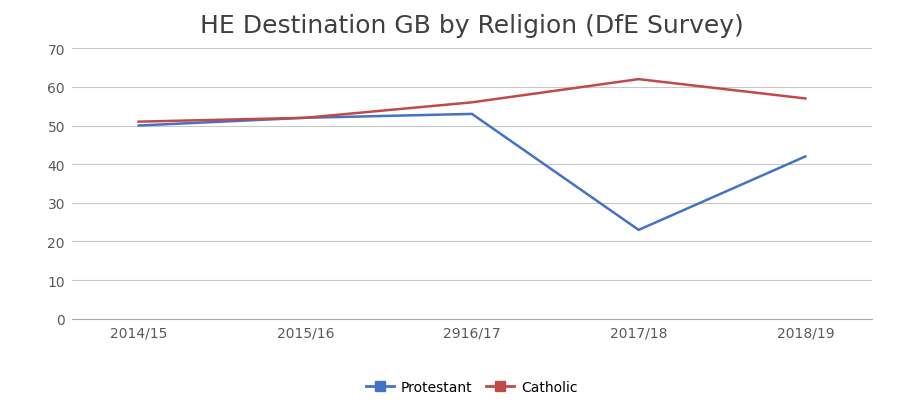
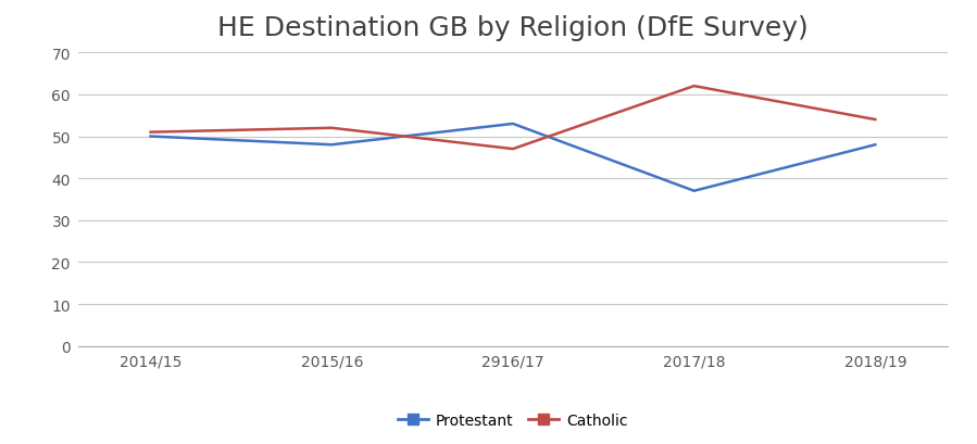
Protestant/2015/16: 52 -> 48
Catholic/2916/17: 56 -> 47
Protestant/2017/18: 23 -> 37
Protestant/2018/19: 42 -> 48
Catholic/2018/19: 57 -> 54
